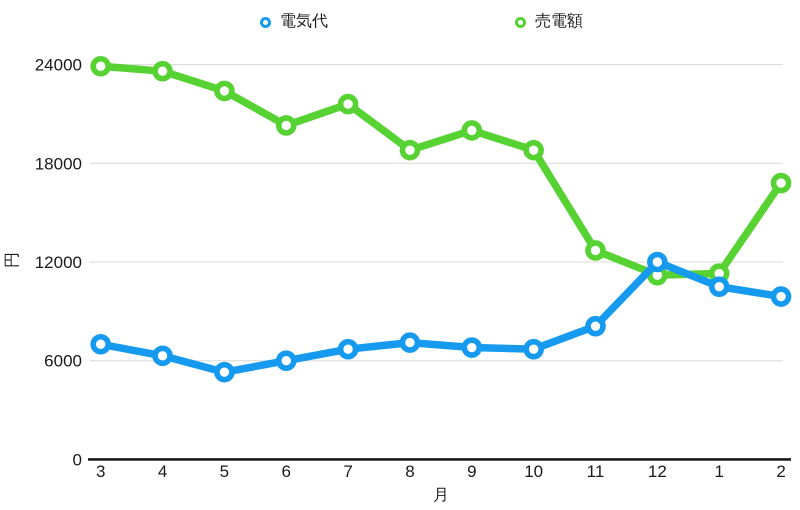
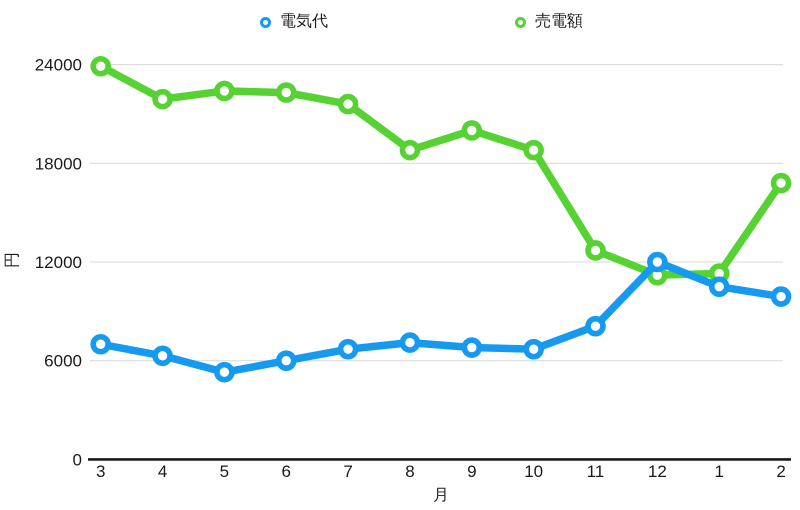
売電額/4: 23600 -> 21900
売電額/6: 20300 -> 22300
